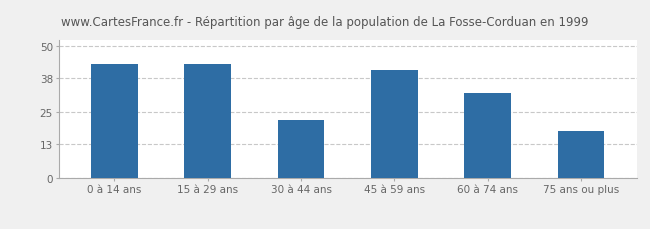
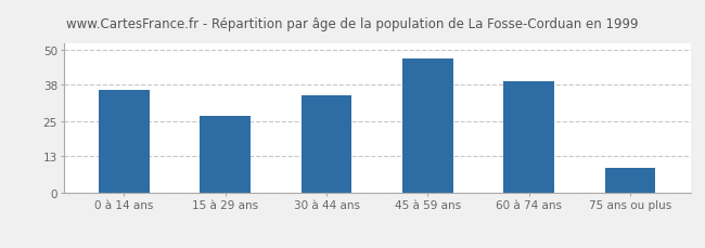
0 à 14 ans: 43 -> 36
15 à 29 ans: 43 -> 27
30 à 44 ans: 22 -> 34
45 à 59 ans: 41 -> 47
60 à 74 ans: 32 -> 39
75 ans ou plus: 18 -> 9
